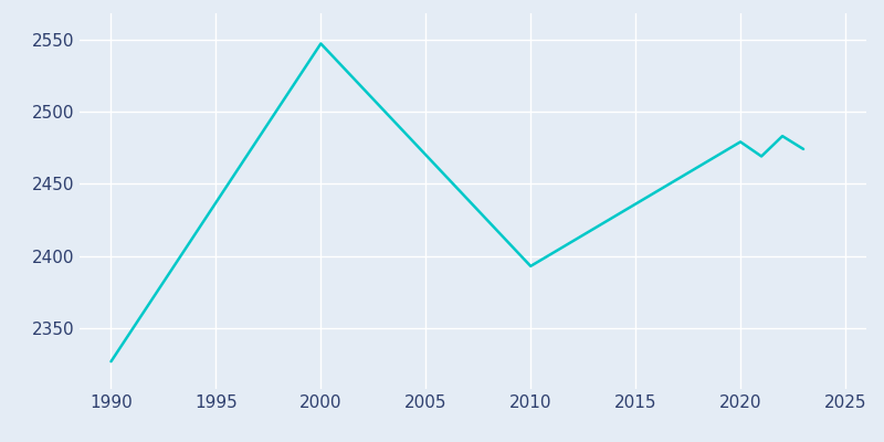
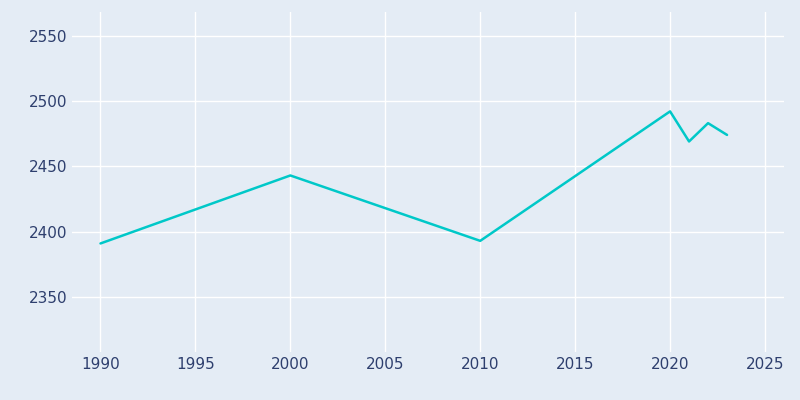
1990: 2327 -> 2391
2000: 2547 -> 2443
2020: 2479 -> 2492
